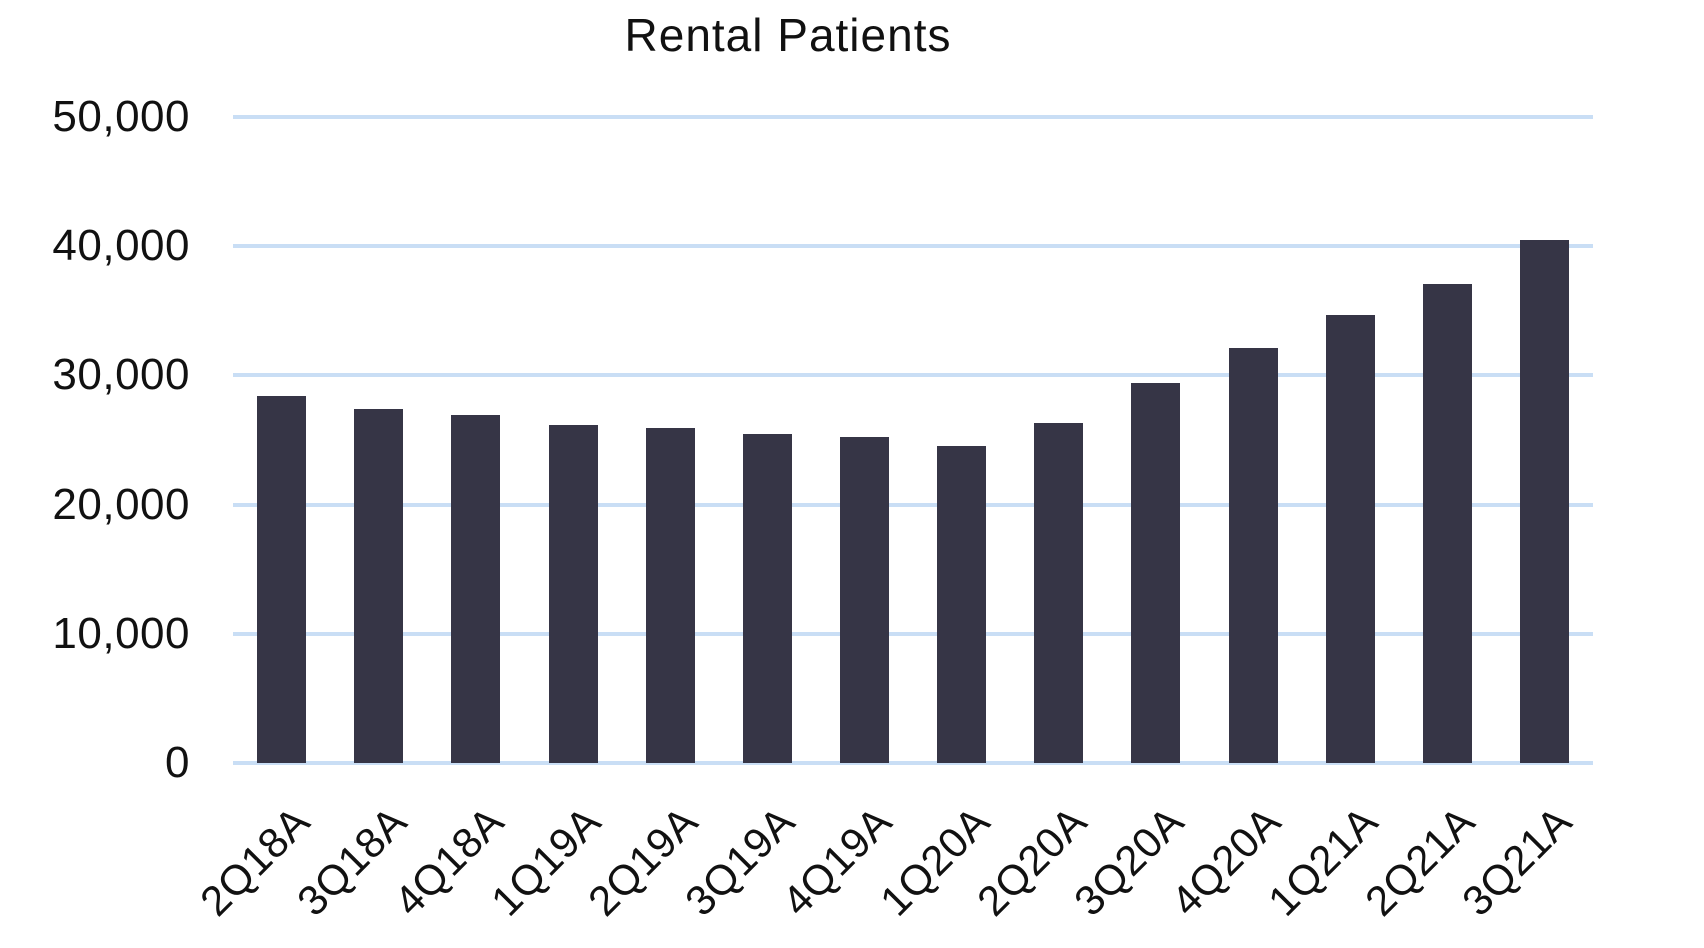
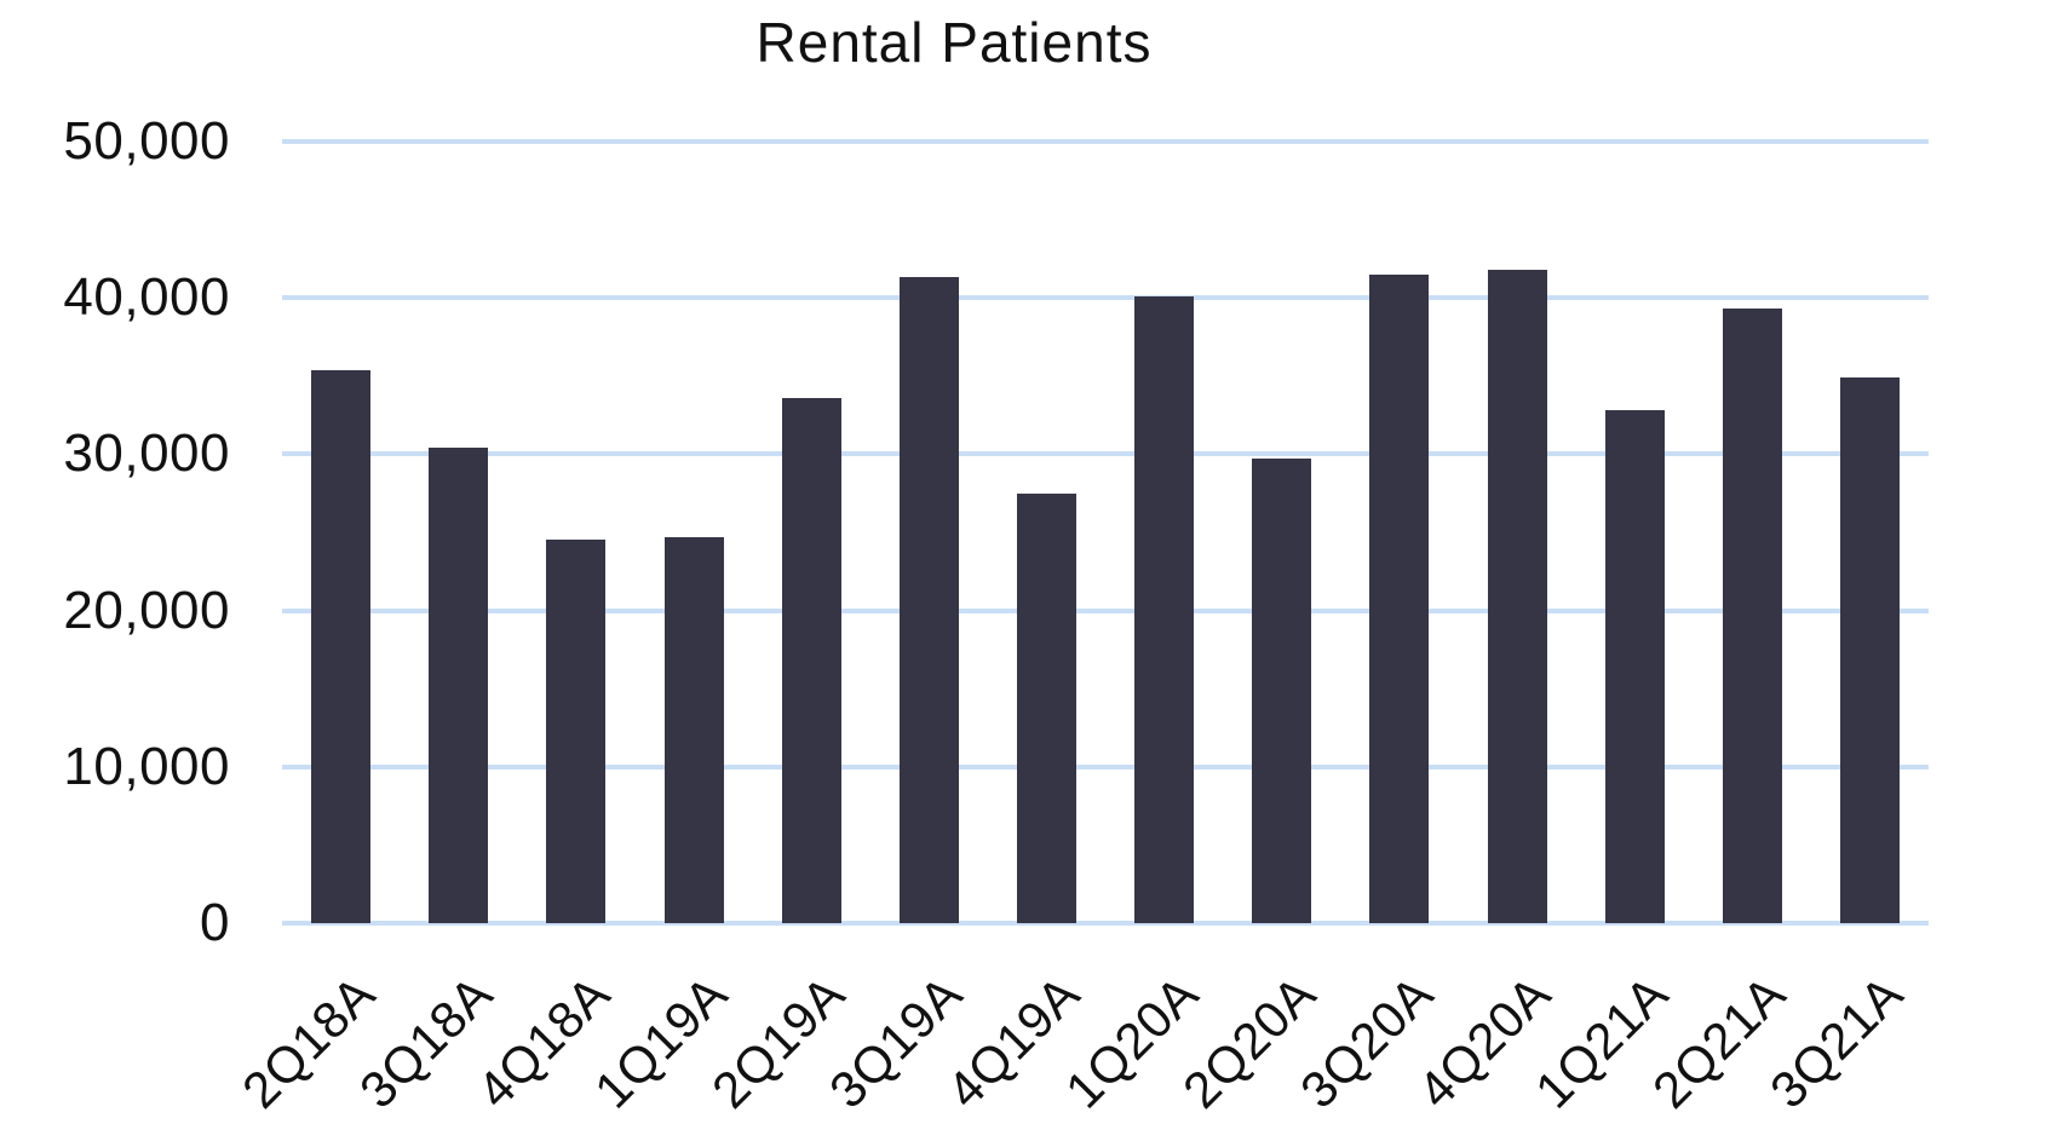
2Q18A: 28400 -> 35400
3Q18A: 27400 -> 30400
4Q18A: 26900 -> 24500
1Q19A: 26200 -> 24700
2Q19A: 25900 -> 33600
3Q19A: 25500 -> 41300
4Q19A: 25200 -> 27500
1Q20A: 24500 -> 40100
2Q20A: 26300 -> 29700
3Q20A: 29400 -> 41500
4Q20A: 32100 -> 41800
1Q21A: 34700 -> 32800
2Q21A: 37100 -> 39300
3Q21A: 40400 -> 34900
